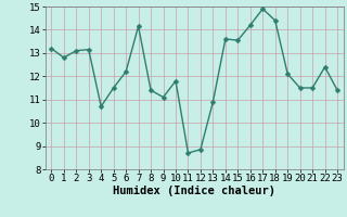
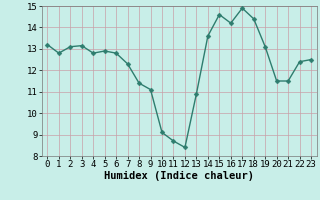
4: 10.70 -> 12.80
5: 11.50 -> 12.90
6: 12.20 -> 12.80
7: 14.15 -> 12.30
10: 11.80 -> 9.10
12: 8.85 -> 8.40
15: 13.55 -> 14.60
19: 12.10 -> 13.10
23: 11.40 -> 12.50
